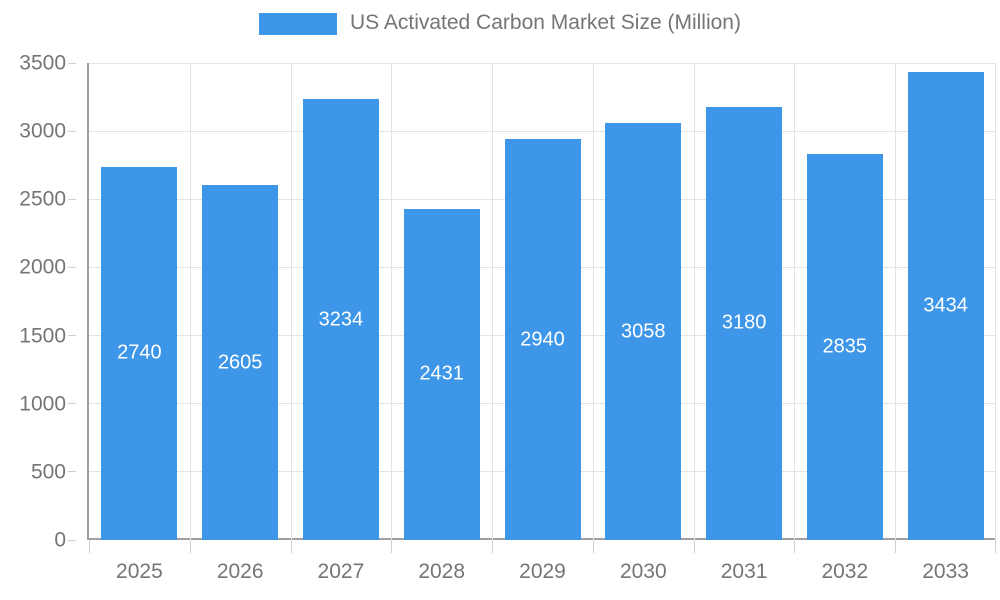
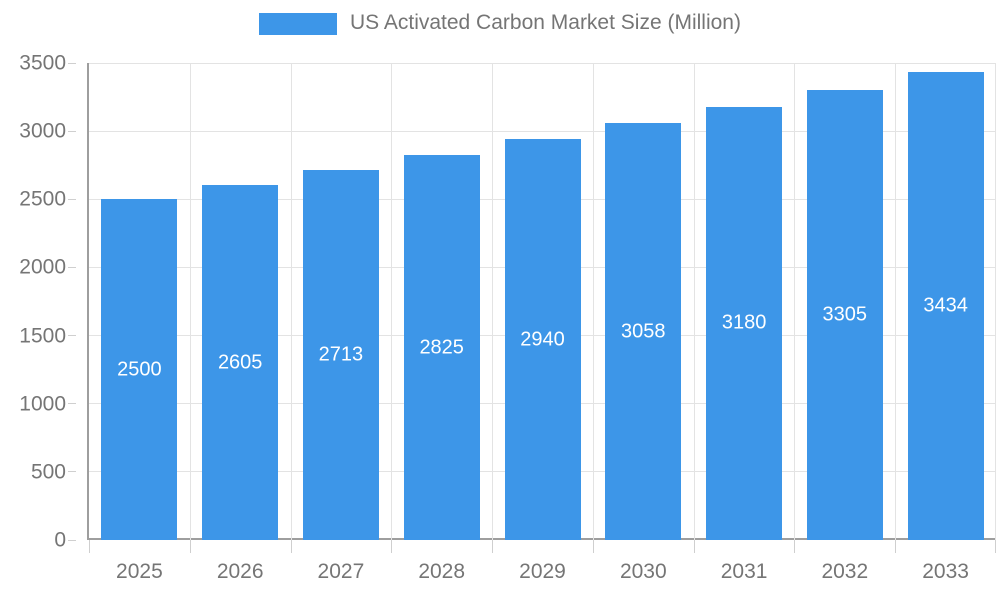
2025: 2740 -> 2500
2027: 3234 -> 2713
2028: 2431 -> 2825
2032: 2835 -> 3305
